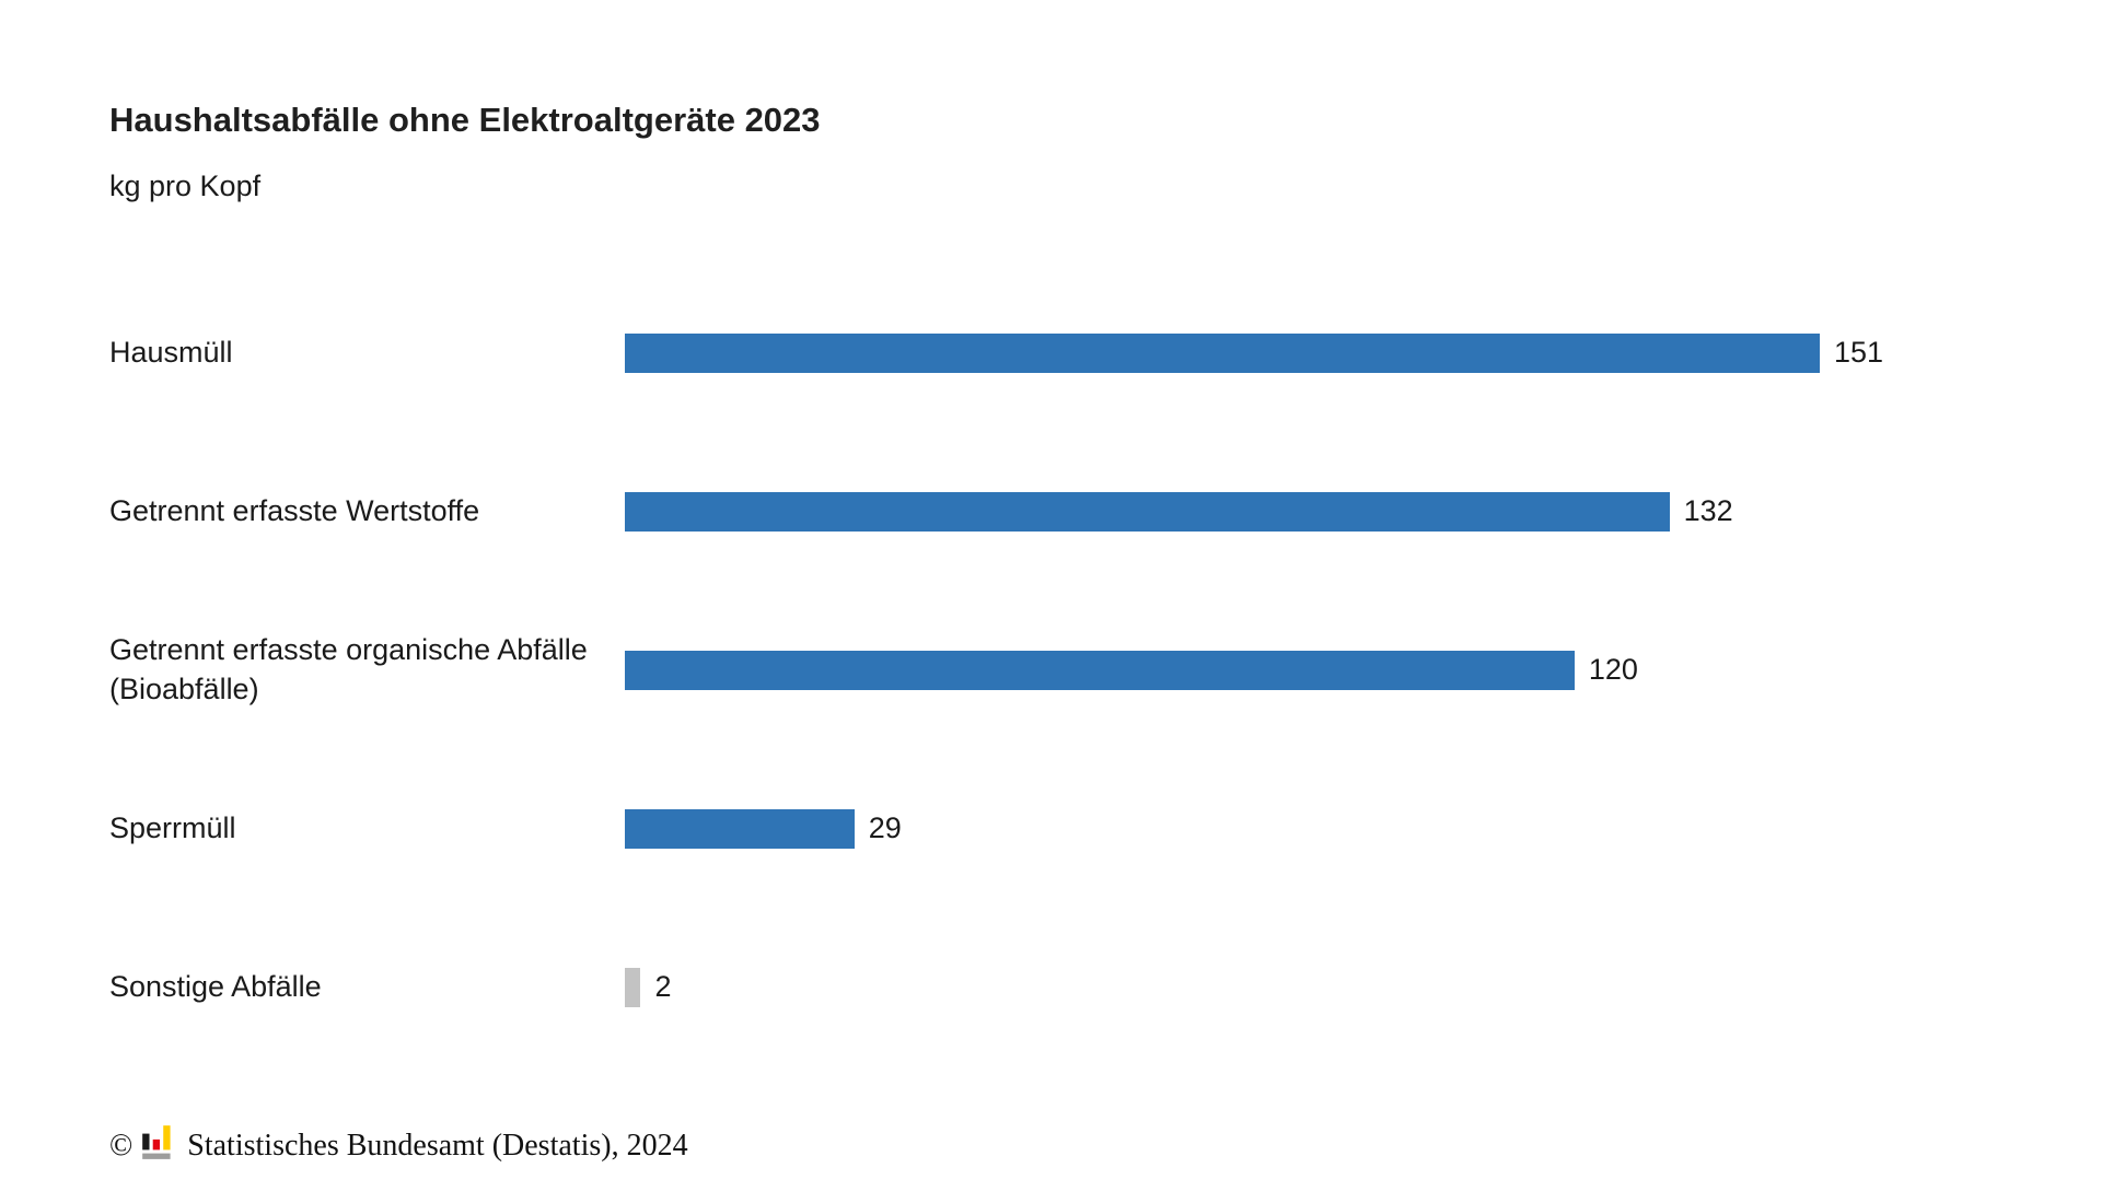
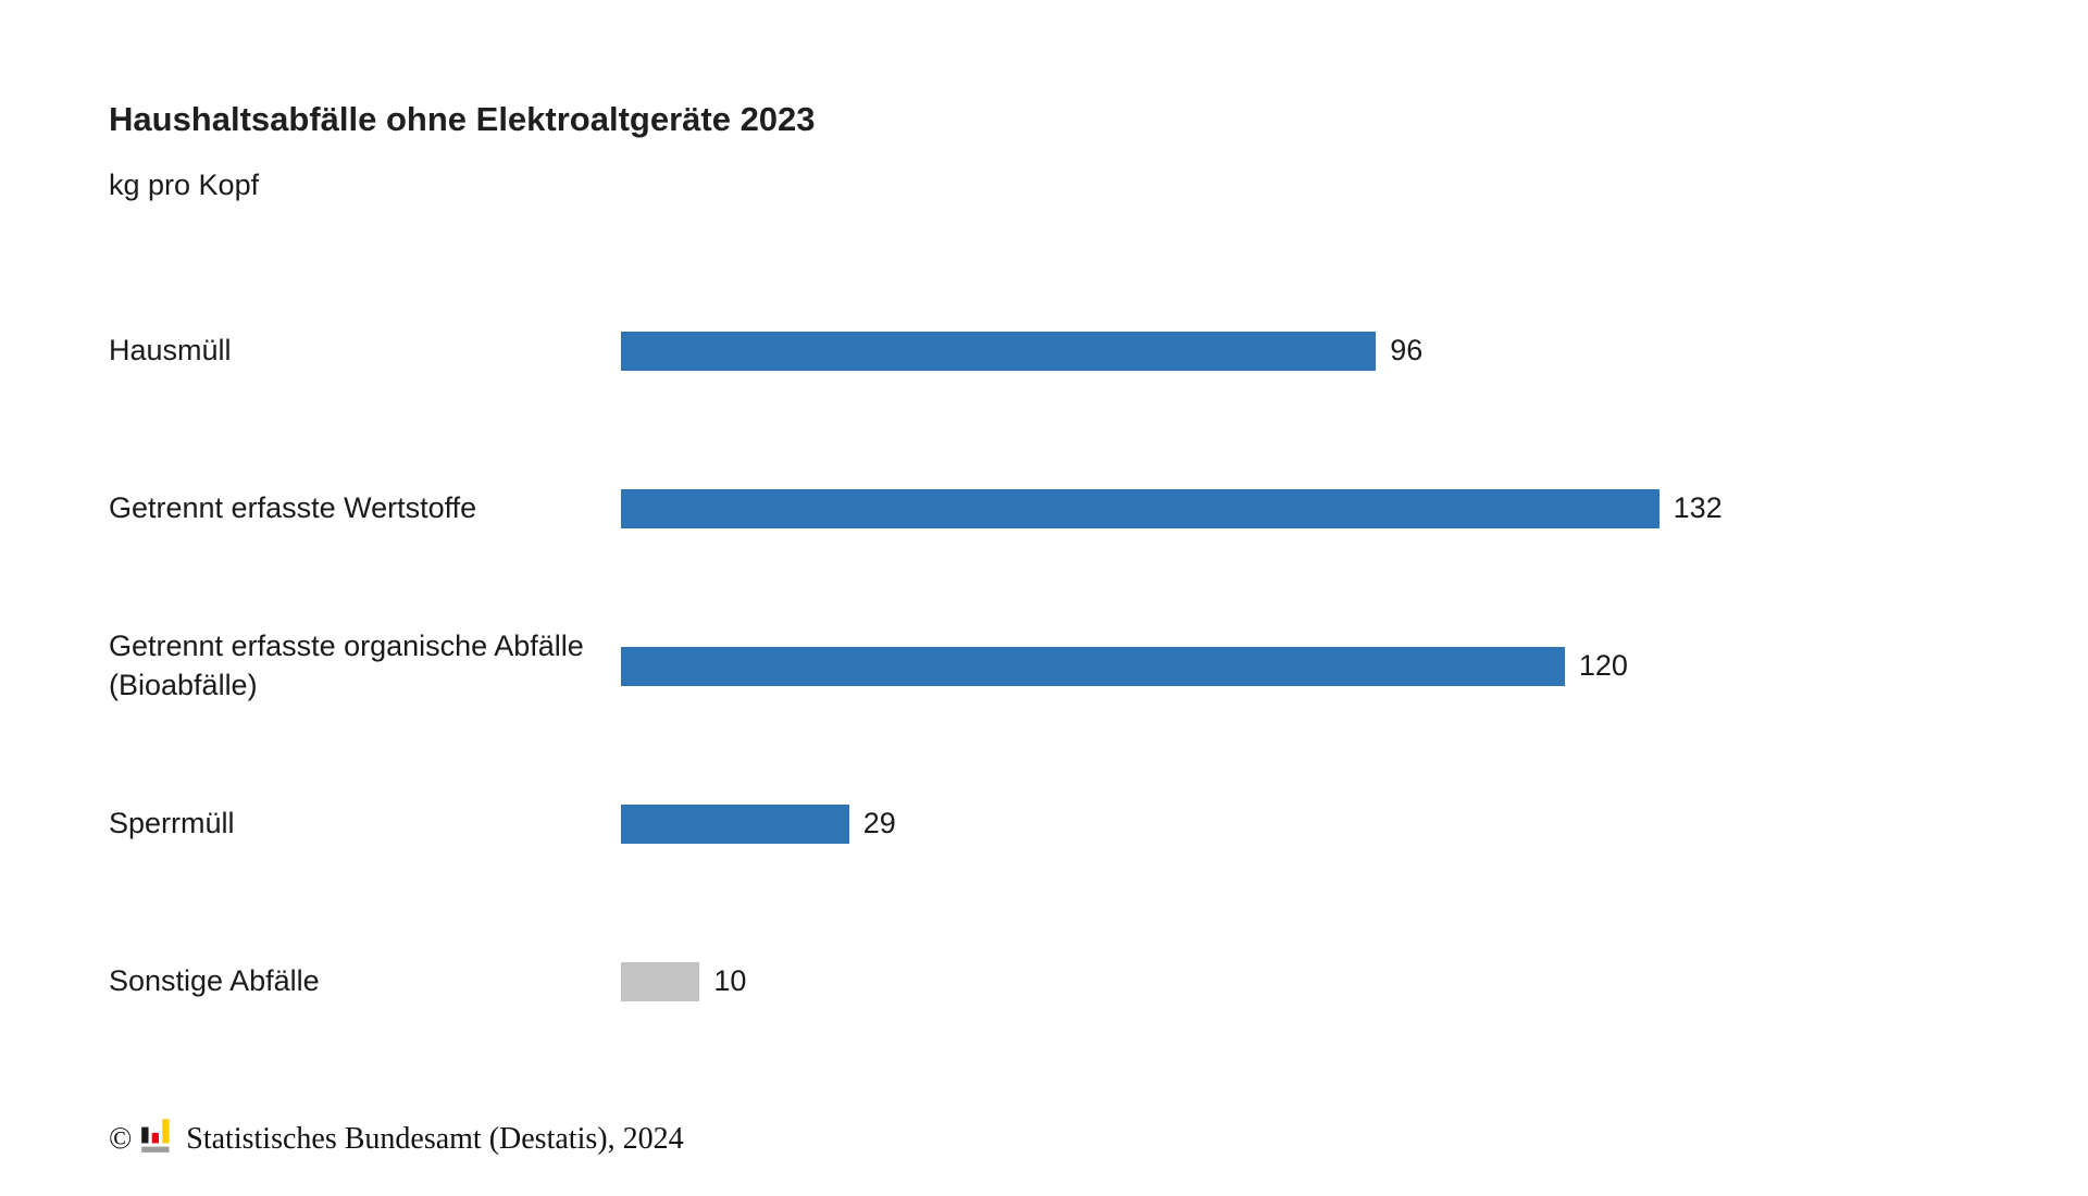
Hausmüll: 151 -> 96
Sonstige Abfälle: 2 -> 10
